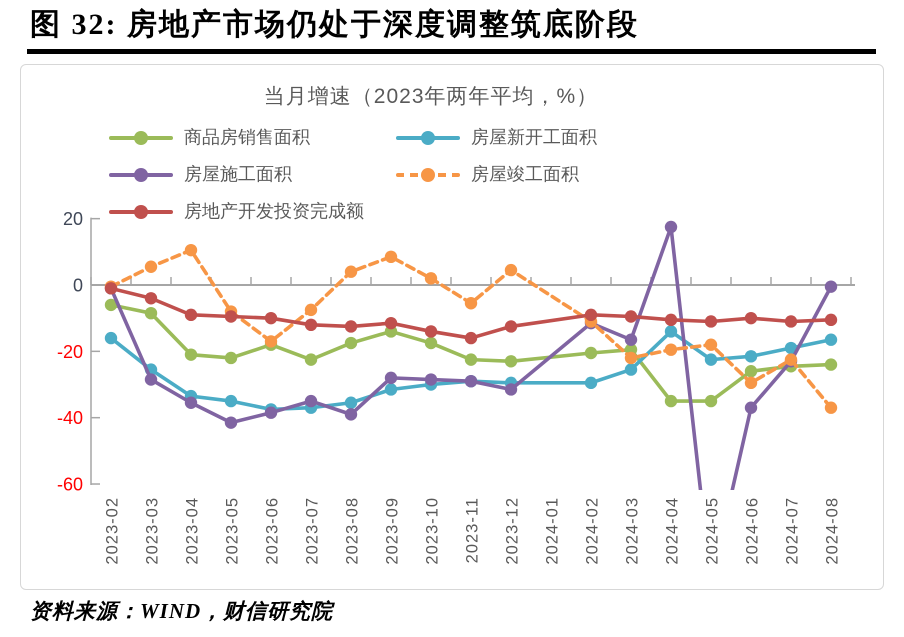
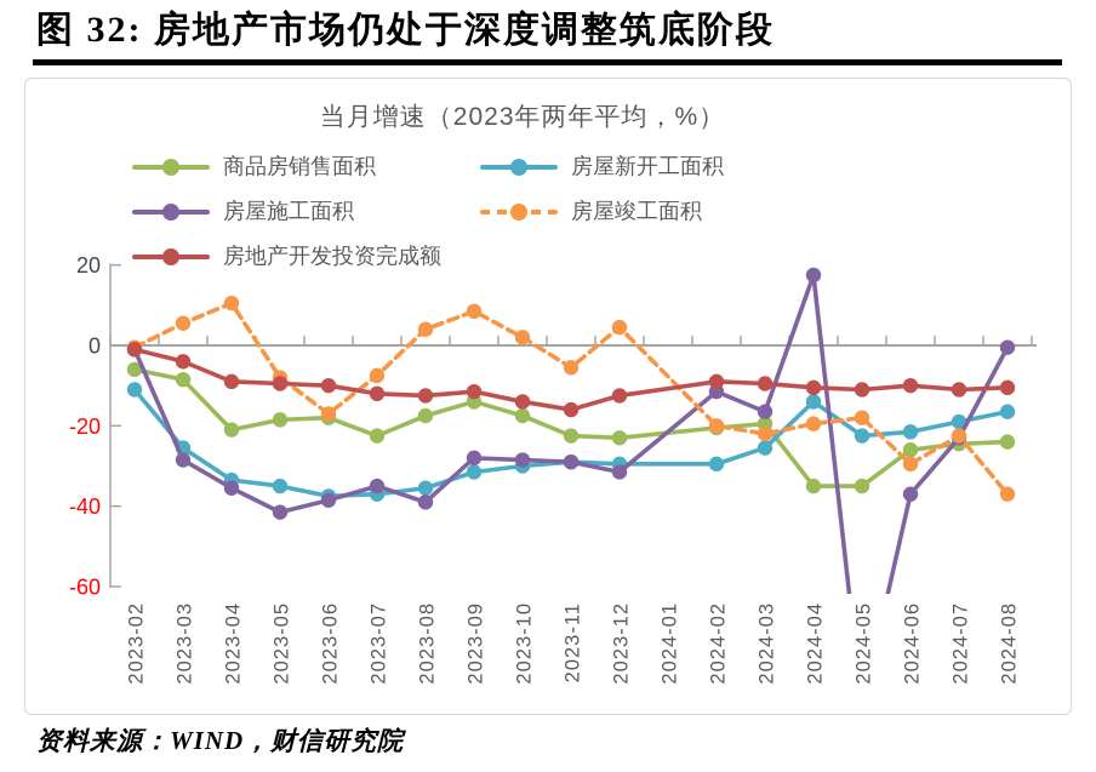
房屋新开工面积/2023-02: -16 -> -11
商品房销售面积/2023-05: -22 -> -18
房屋竣工面积/2024-02: -11 -> -20
